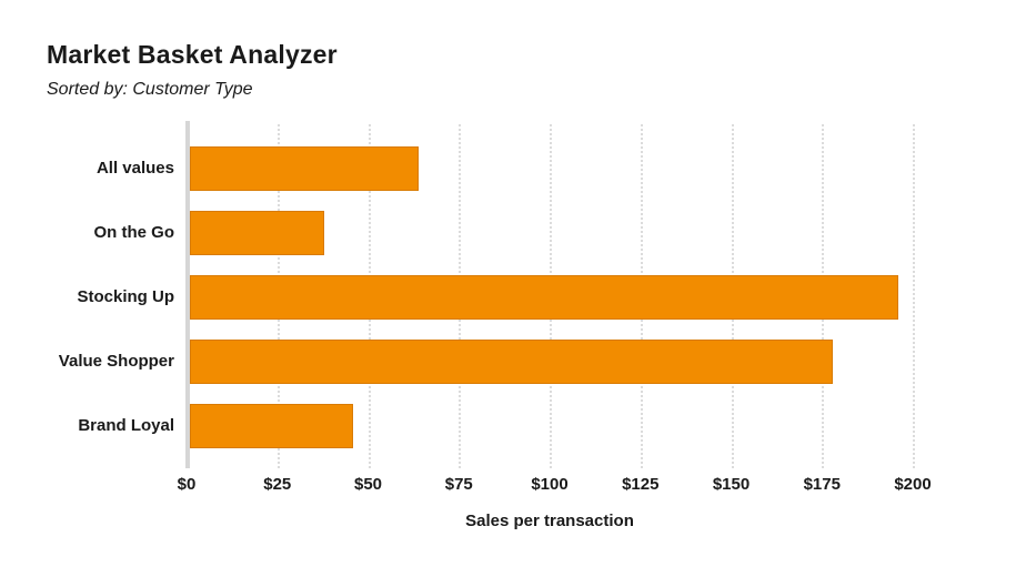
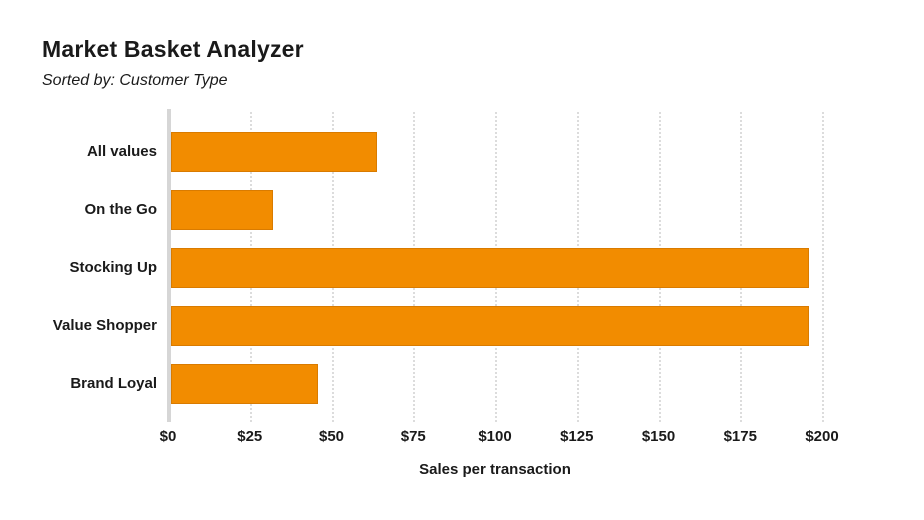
On the Go: $38 -> $32
Value Shopper: $178 -> $196
